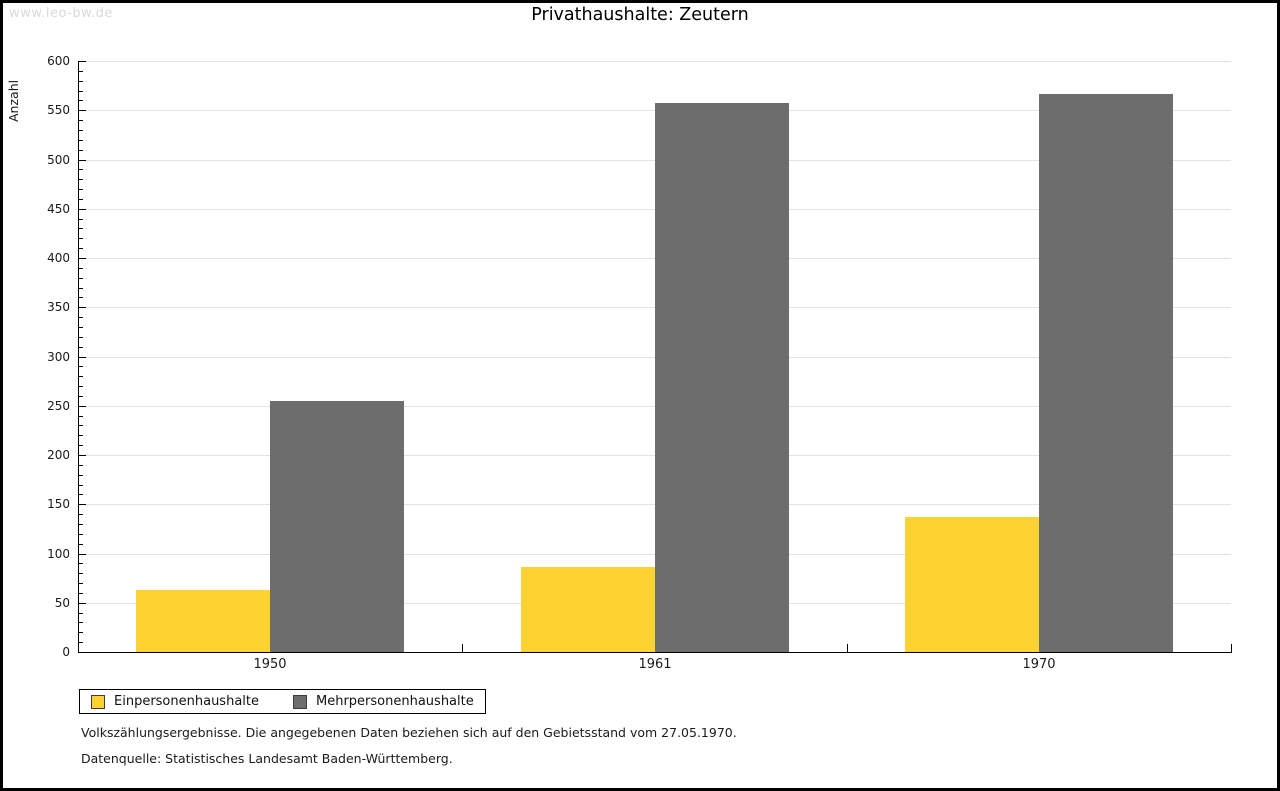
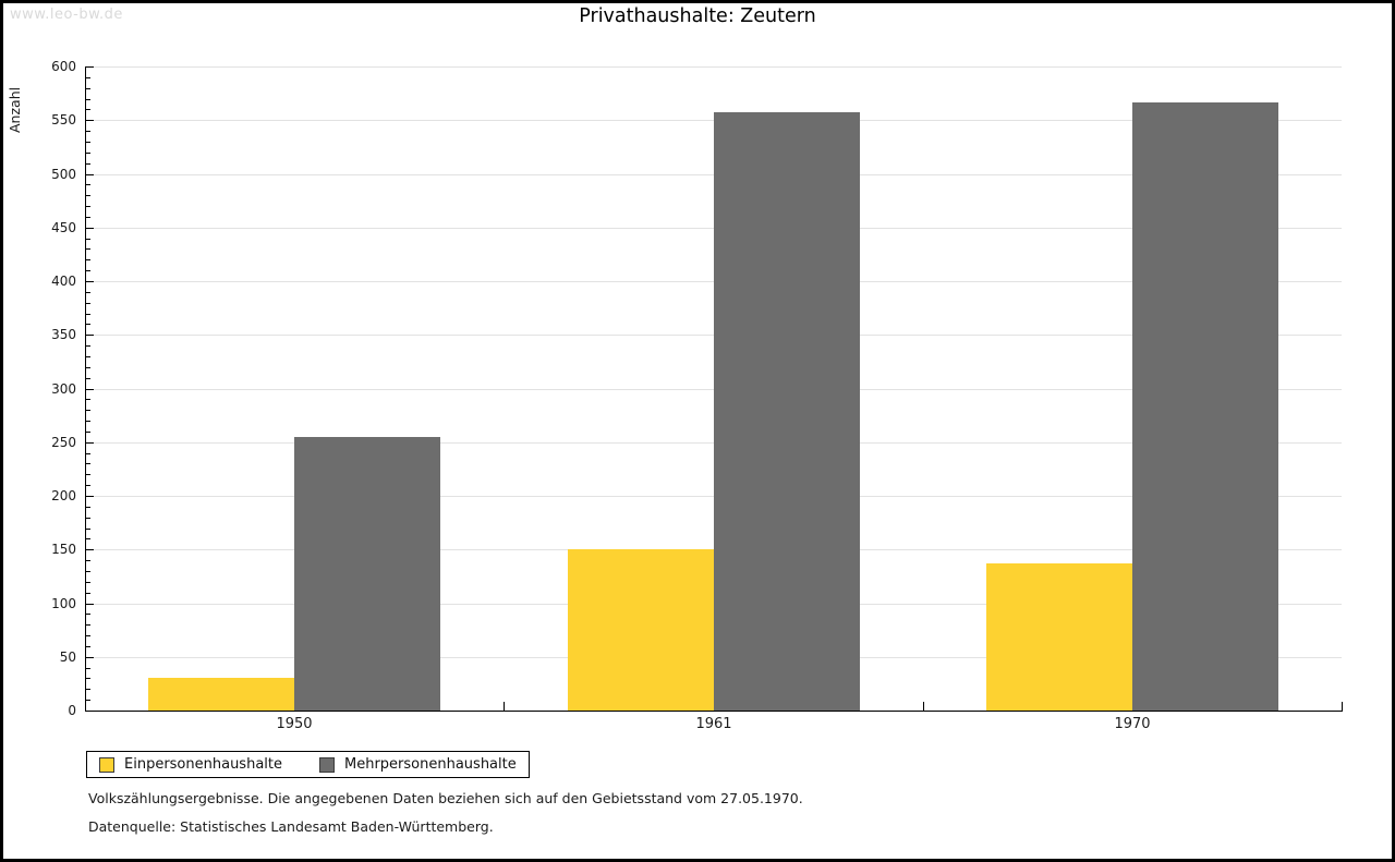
Einpersonenhaushalte/1950: 60 -> 30
Einpersonenhaushalte/1961: 90 -> 150
